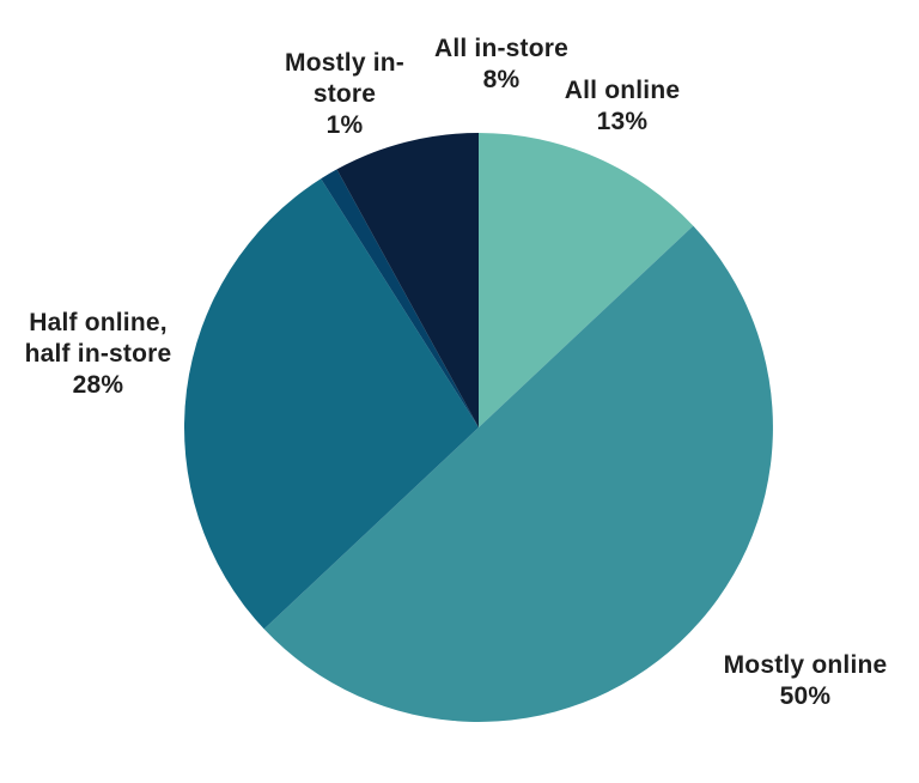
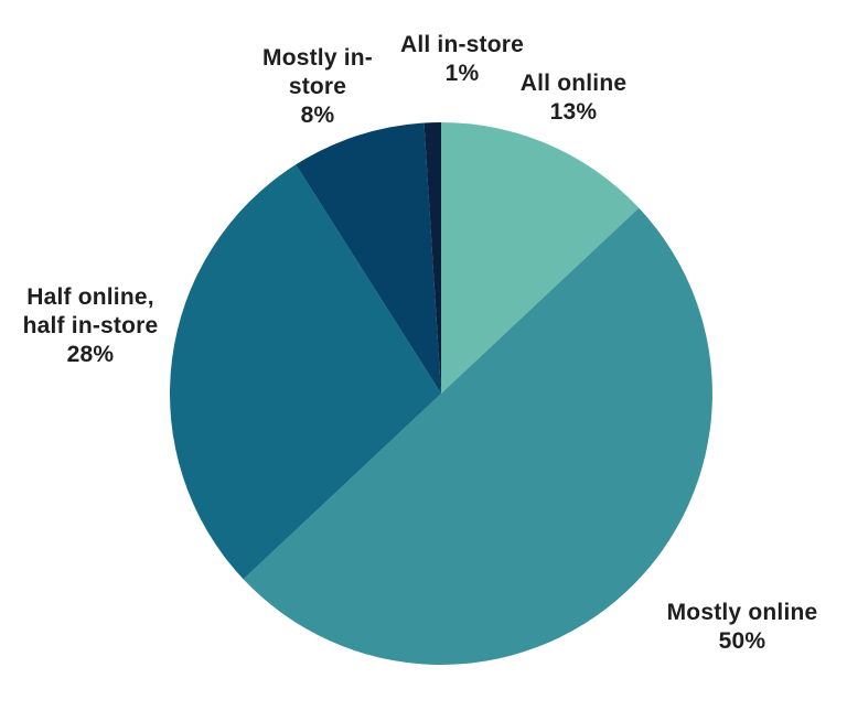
Mostly in-store: 1% -> 8%
All in-store: 8% -> 1%
